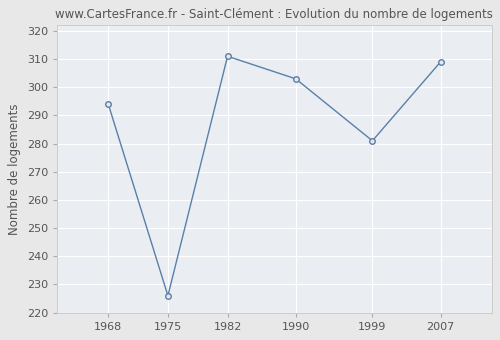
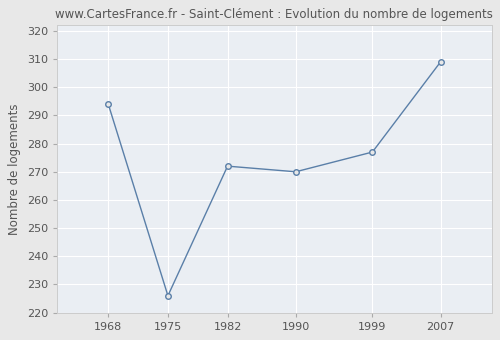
1982: 311 -> 272
1990: 303 -> 270
1999: 281 -> 277
